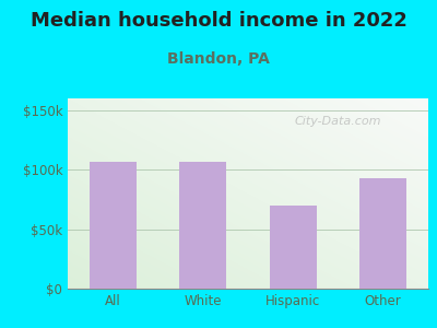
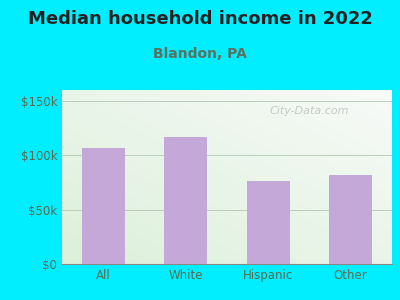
White: $107k -> $117k
Hispanic: $70k -> $76k
Other: $93k -> $82k
